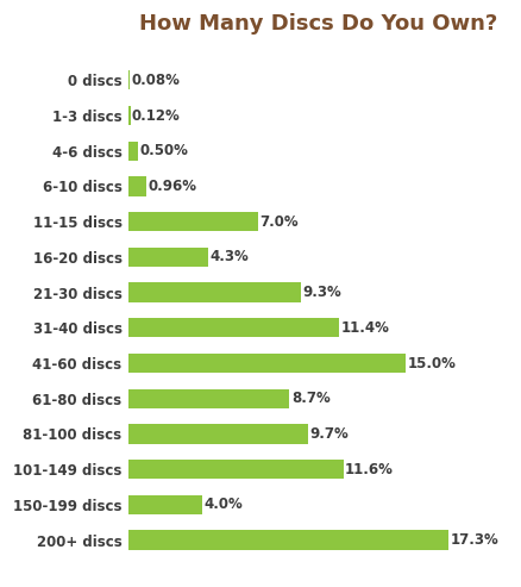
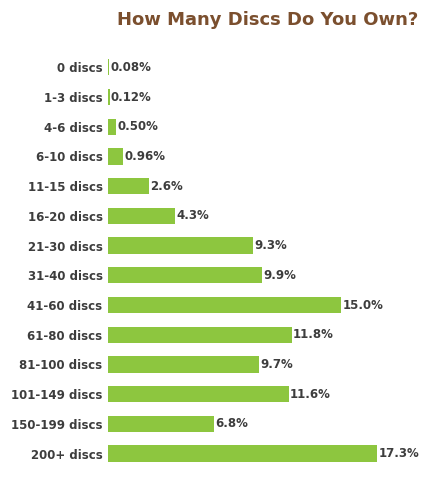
11-15 discs: 7.0% -> 2.6%
31-40 discs: 11.4% -> 9.9%
61-80 discs: 8.7% -> 11.8%
150-199 discs: 4.0% -> 6.8%
